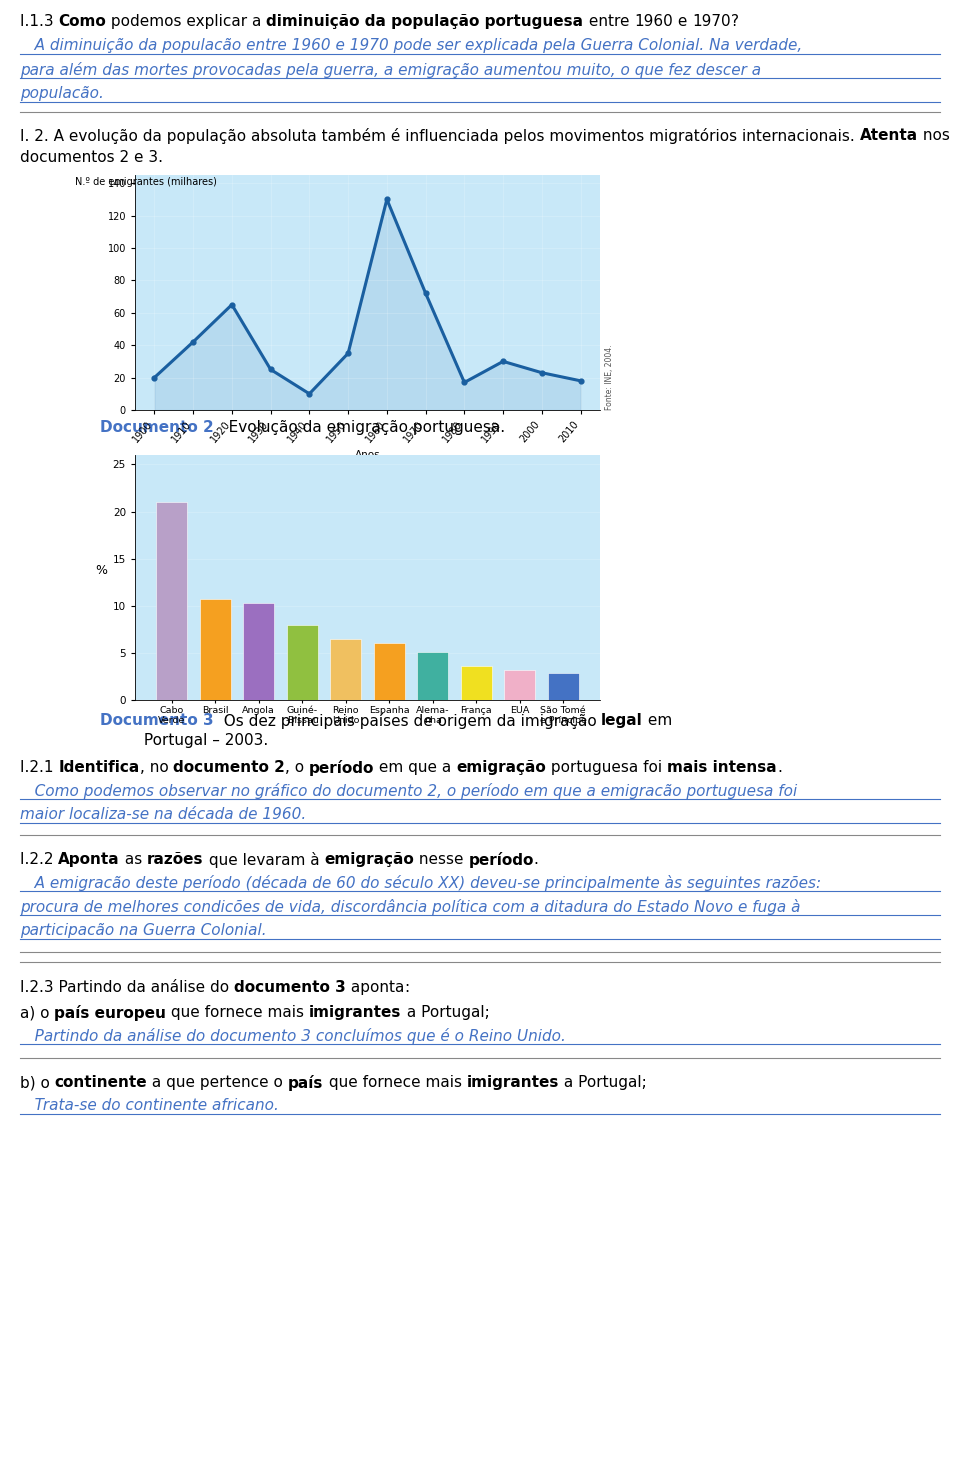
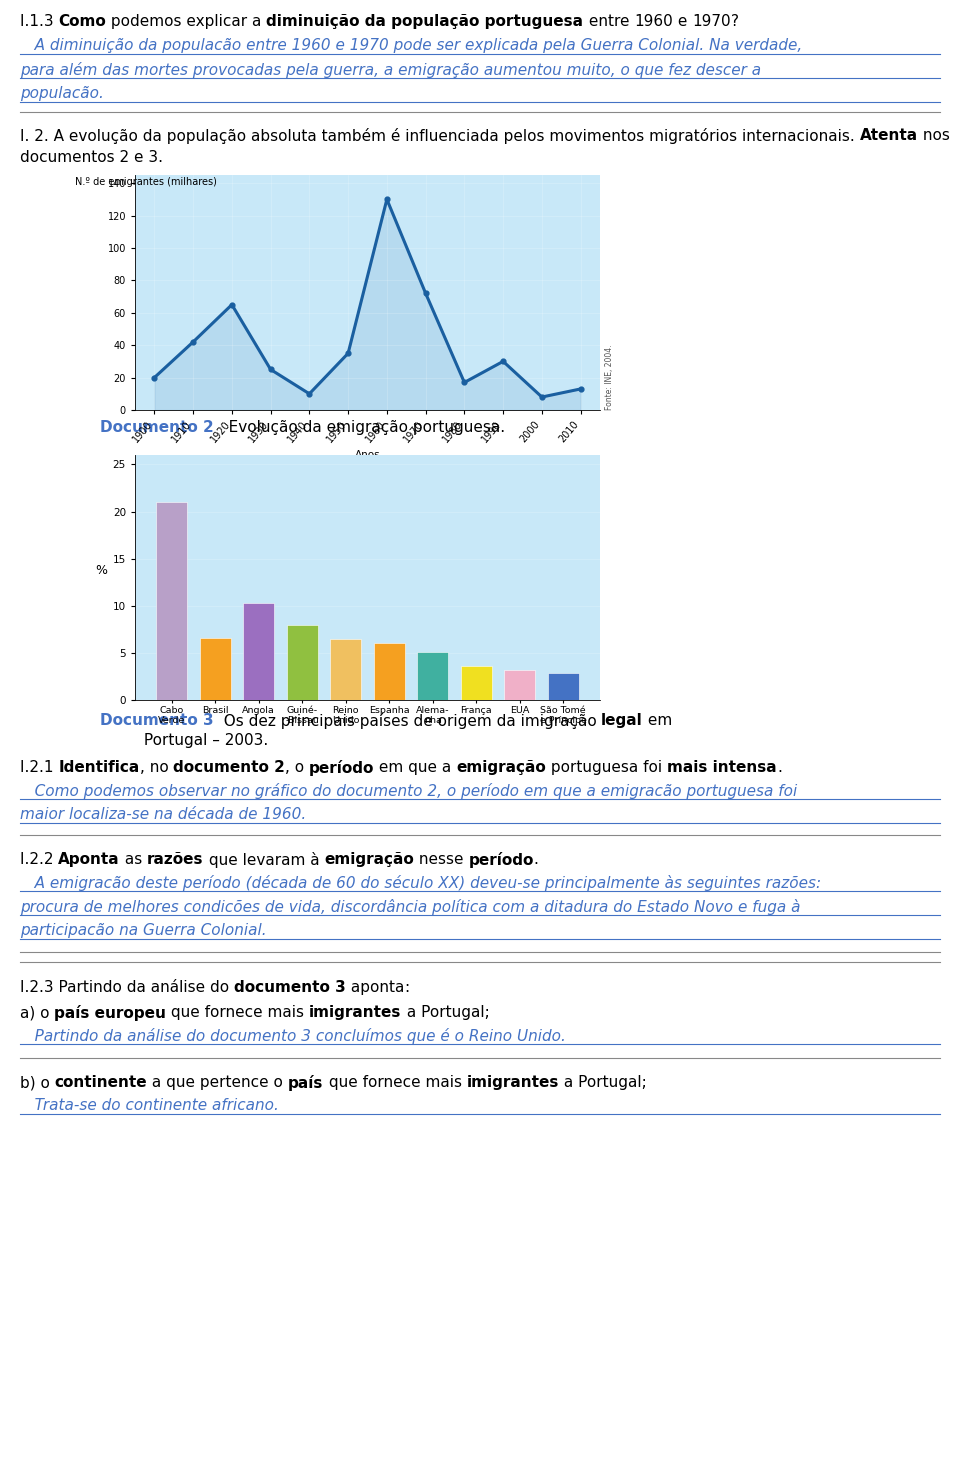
2000: 23 -> 8
2010: 18 -> 13
Brasil: 10.7 -> 6.6
